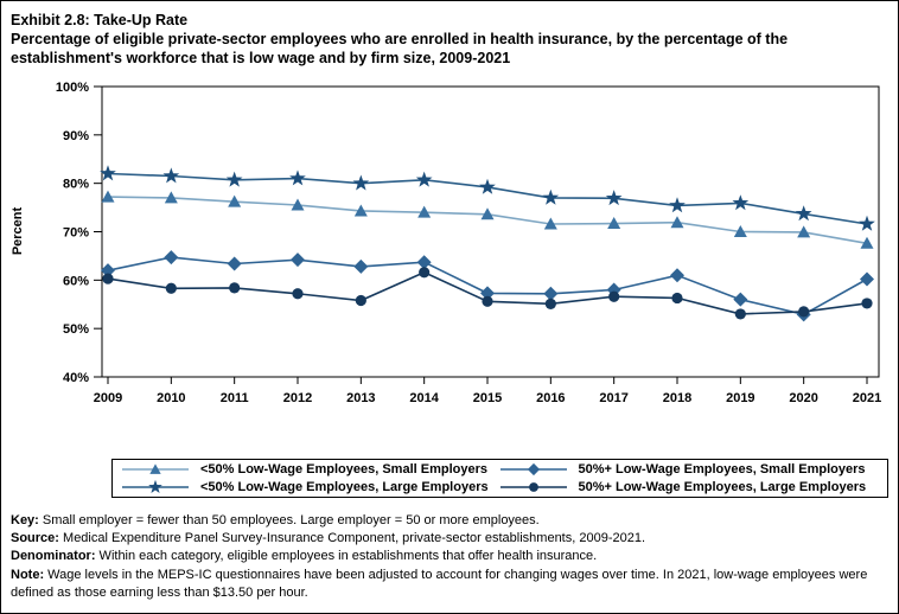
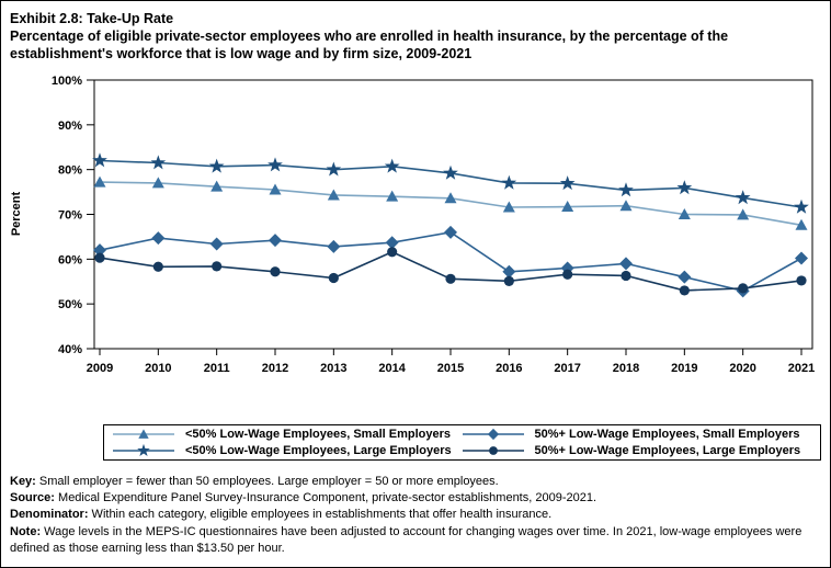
50%+ Low-Wage Employees, Small Employers/2015: 57% -> 66%
50%+ Low-Wage Employees, Small Employers/2018: 61% -> 59%
